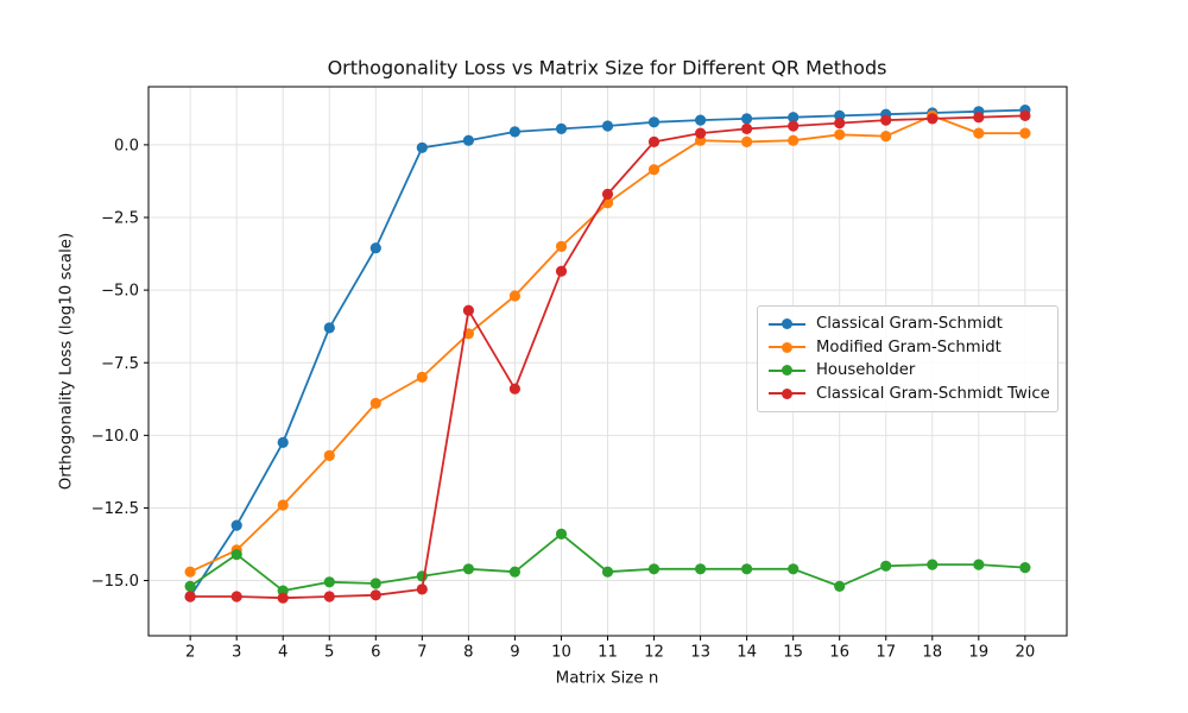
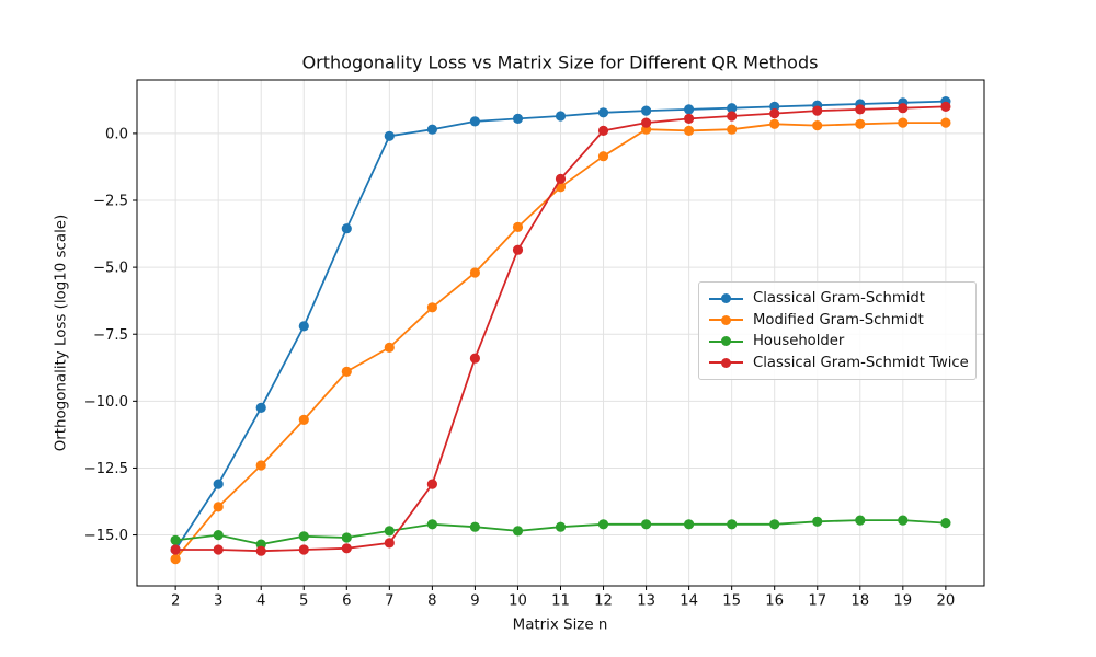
Modified Gram-Schmidt/2: -14.7 -> -15.9
Householder/3: -14.1 -> -15.0
Classical Gram-Schmidt/5: -6.3 -> -7.2
Classical Gram-Schmidt Twice/8: -5.7 -> -13.1
Householder/10: -13.4 -> -14.8
Householder/16: -15.2 -> -14.6
Modified Gram-Schmidt/18: 1.0 -> 0.3
